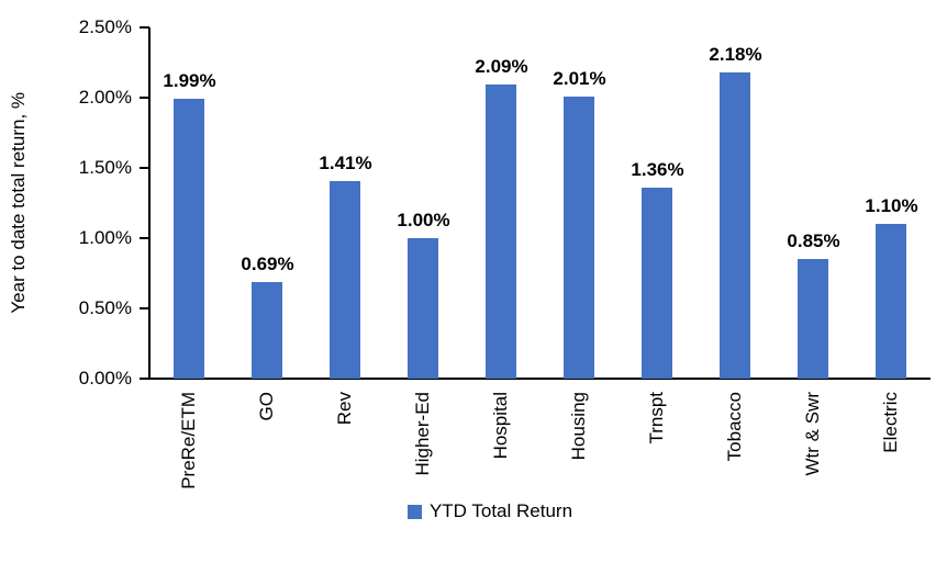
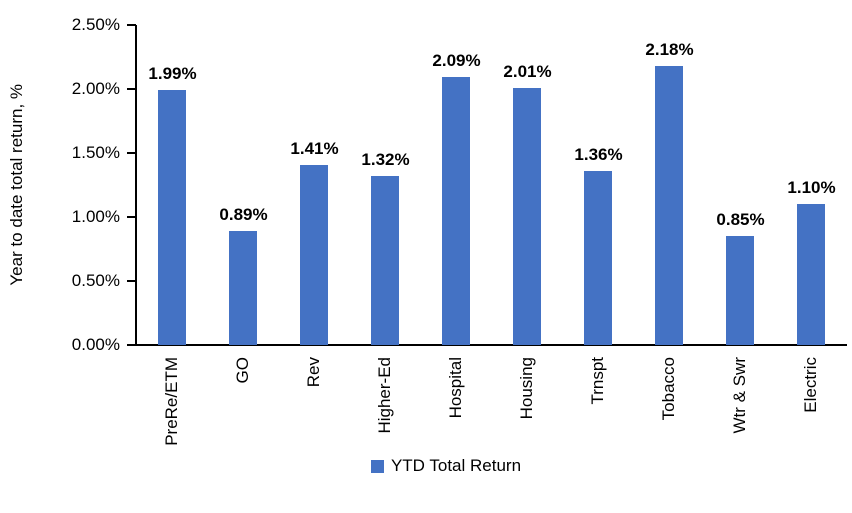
GO: 0.69% -> 0.89%
Higher-Ed: 1.00% -> 1.32%
